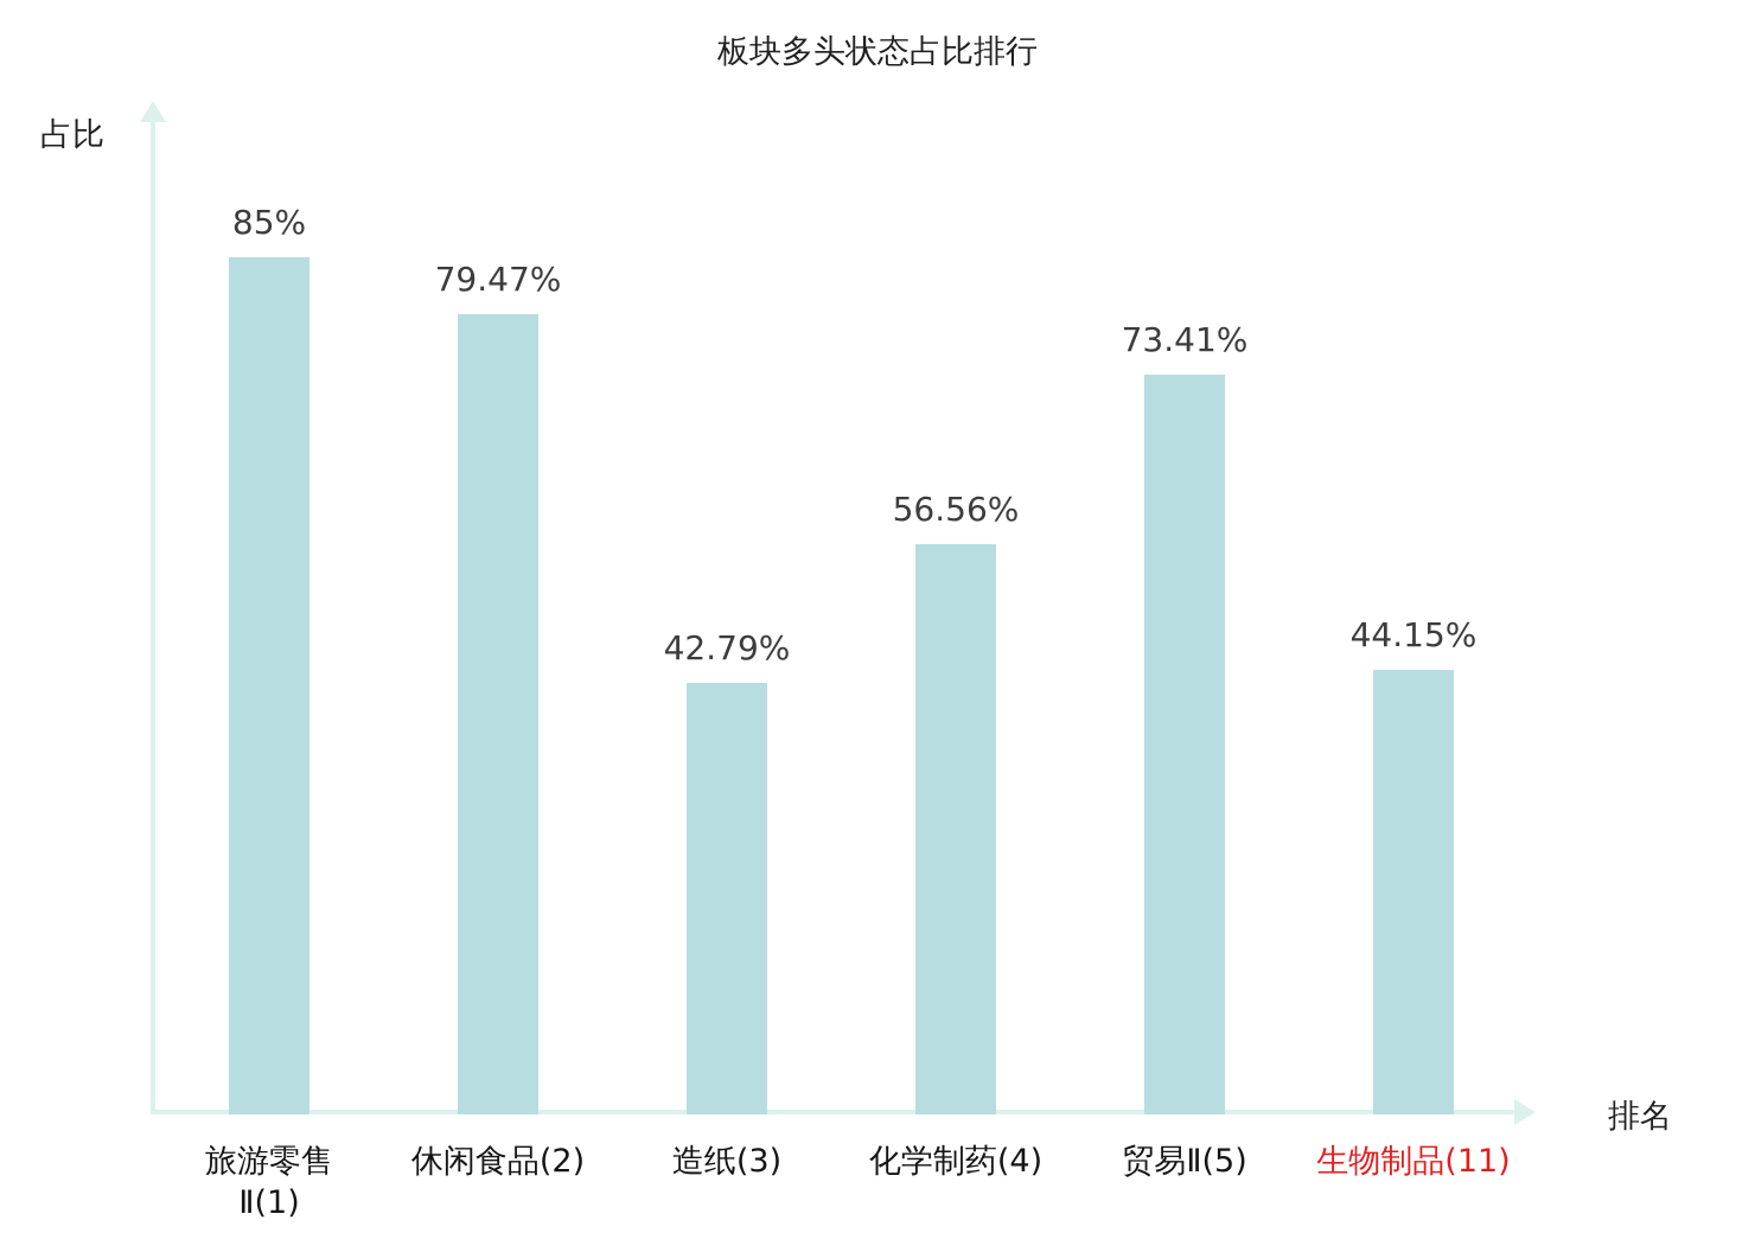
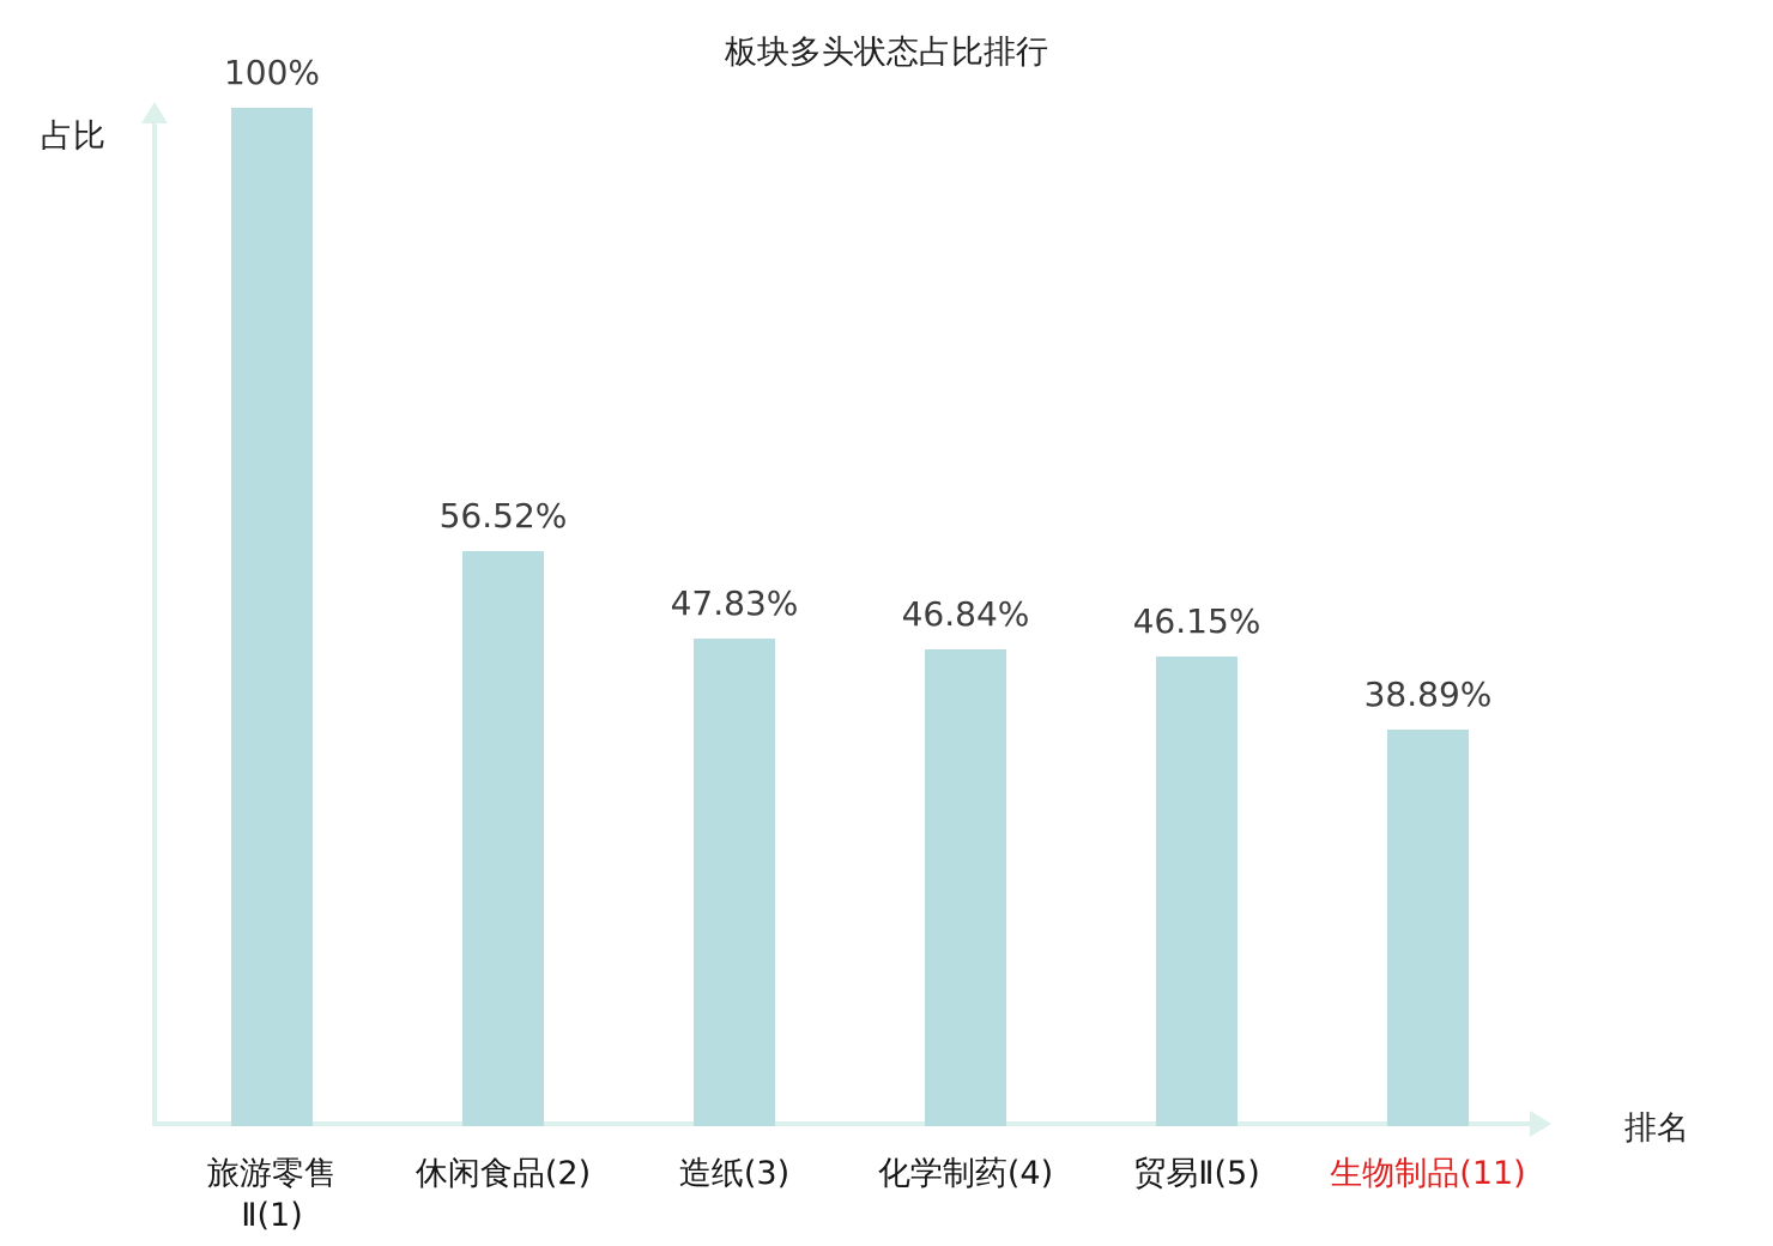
旅游零售 Ⅱ(1): 85% -> 100%
休闲食品(2): 79.47% -> 56.52%
造纸(3): 42.79% -> 47.83%
化学制药(4): 56.56% -> 46.84%
贸易Ⅱ(5): 73.41% -> 46.15%
生物制品(11): 44.15% -> 38.89%
